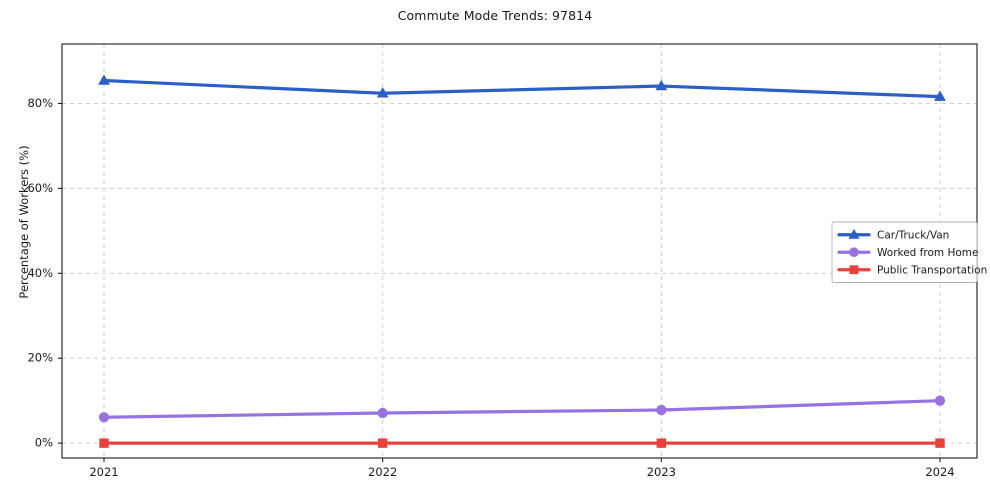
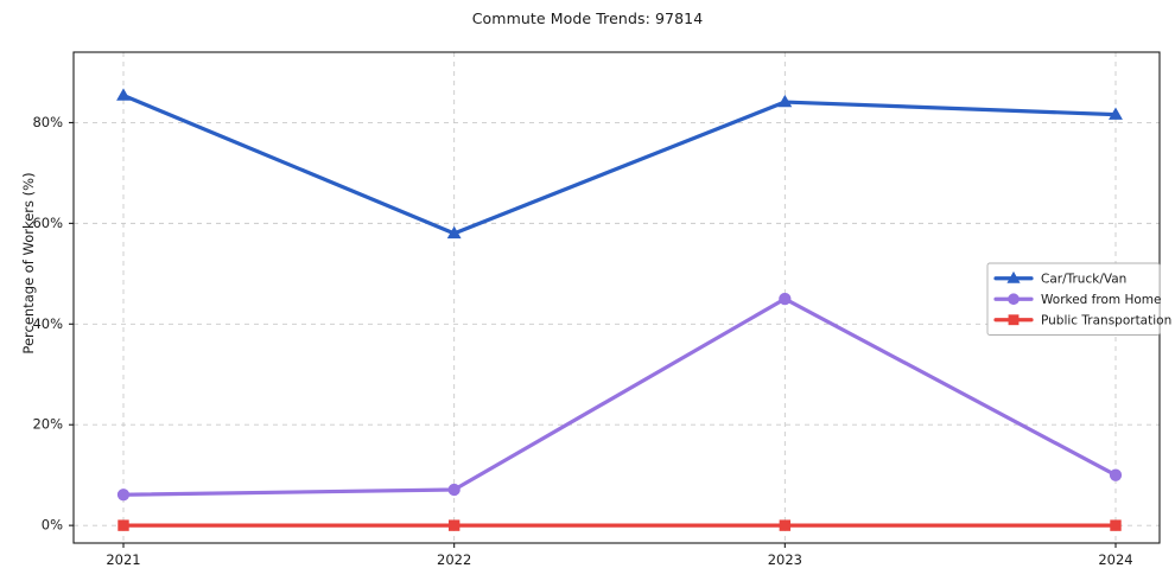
Car/Truck/Van/2022: 82% -> 58%
Worked from Home/2023: 8% -> 45%
